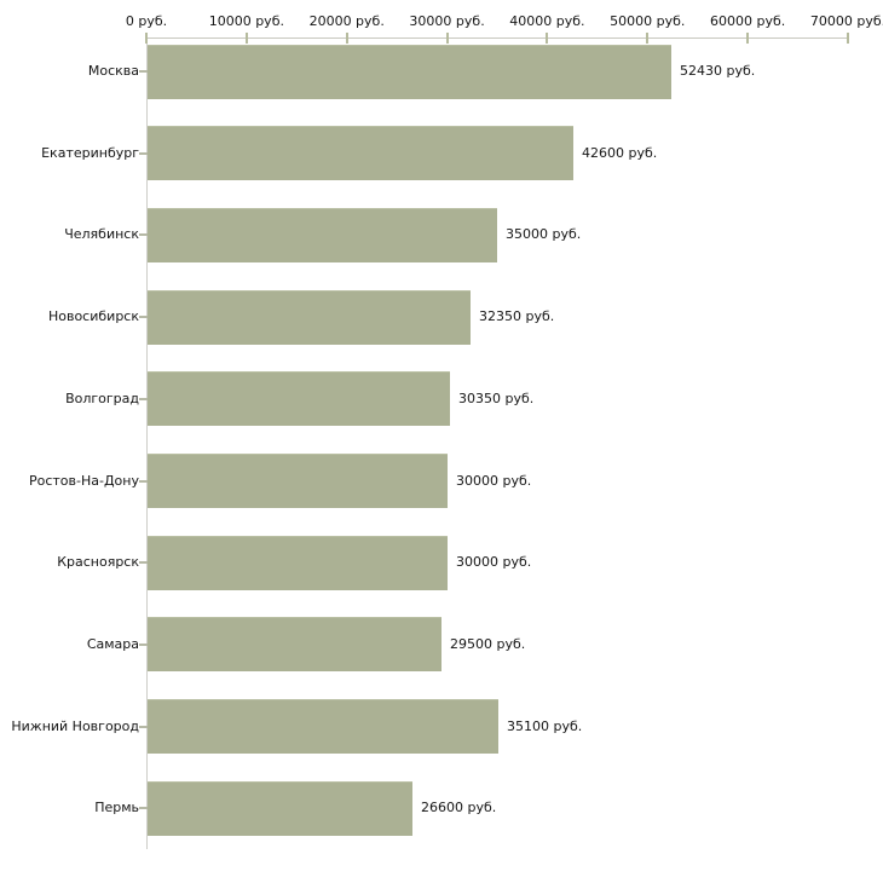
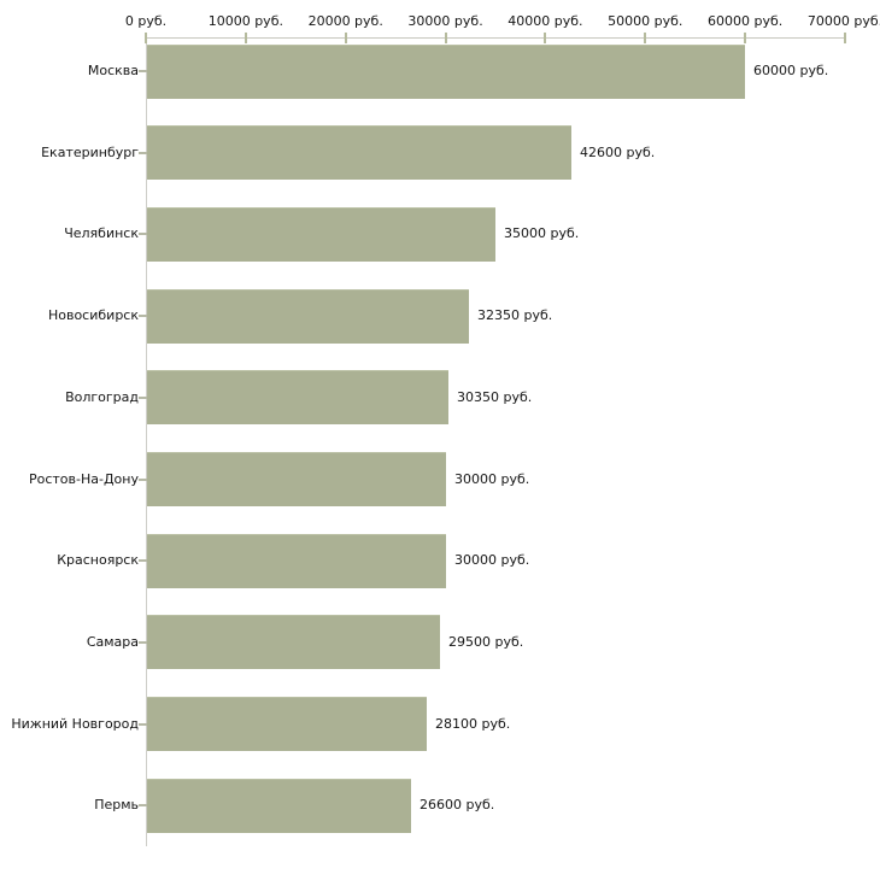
Москва: 52430 -> 60000
Нижний Новгород: 35100 -> 28100
